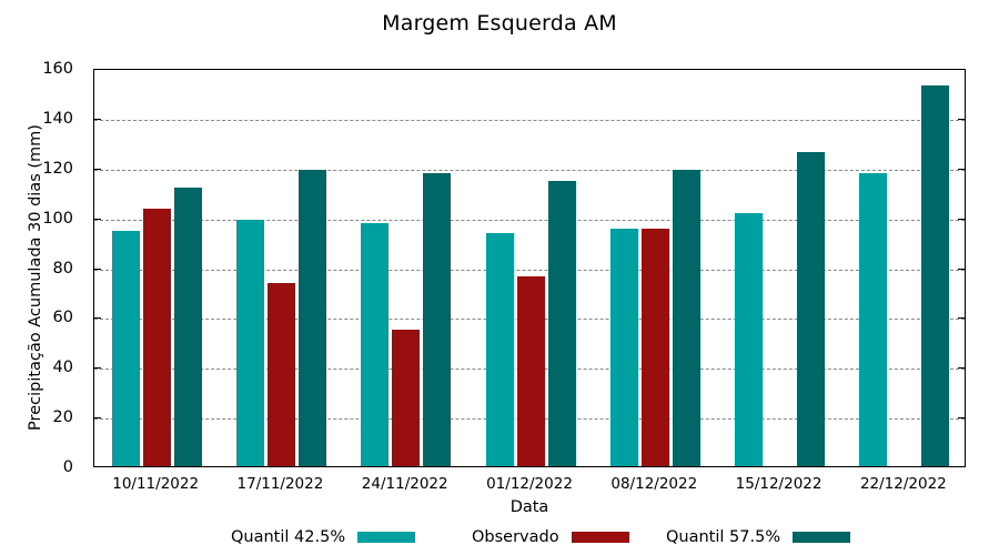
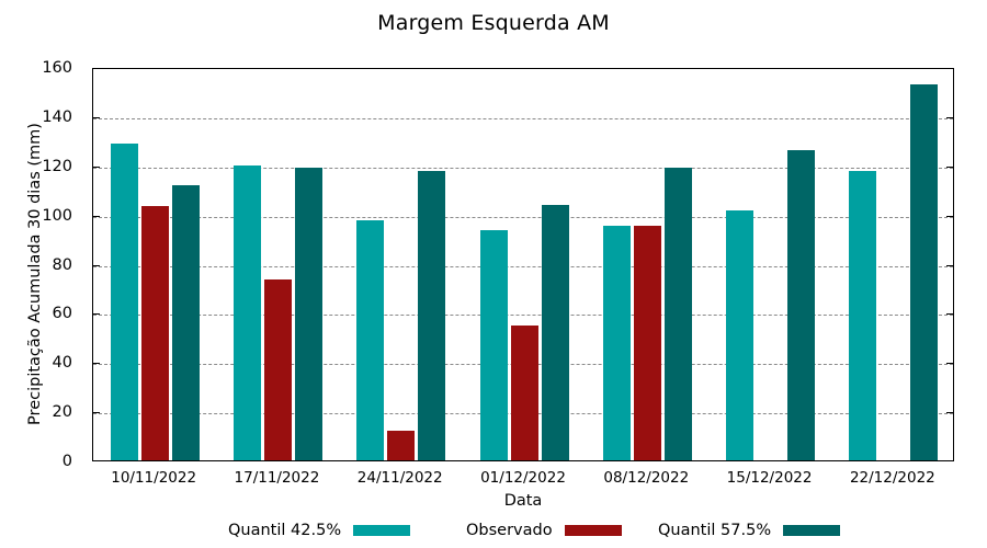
Quantil 42.5%/10/11/2022: 94 -> 129
Quantil 42.5%/17/11/2022: 99 -> 120
Observado/24/11/2022: 55 -> 12
Observado/01/12/2022: 76 -> 55
Quantil 57.5%/01/12/2022: 114 -> 104
